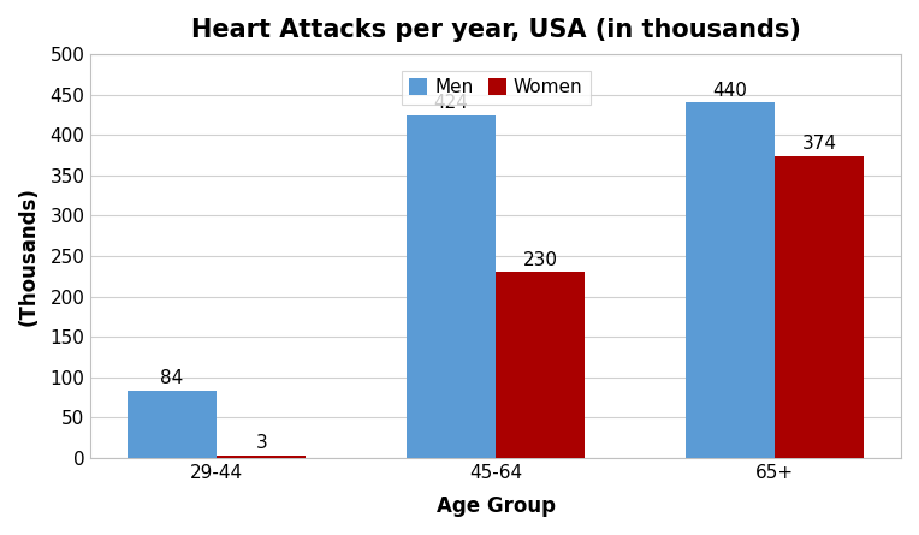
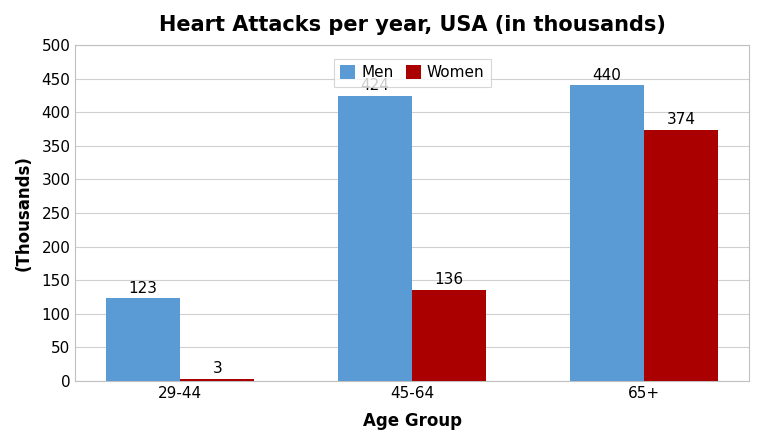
Men/29-44: 84 -> 123
Women/45-64: 230 -> 136
